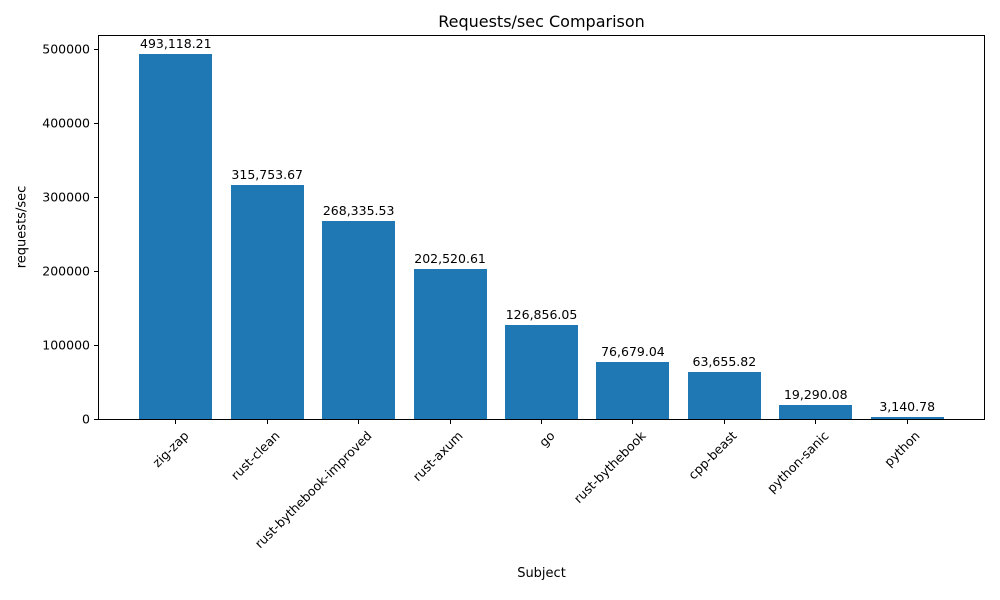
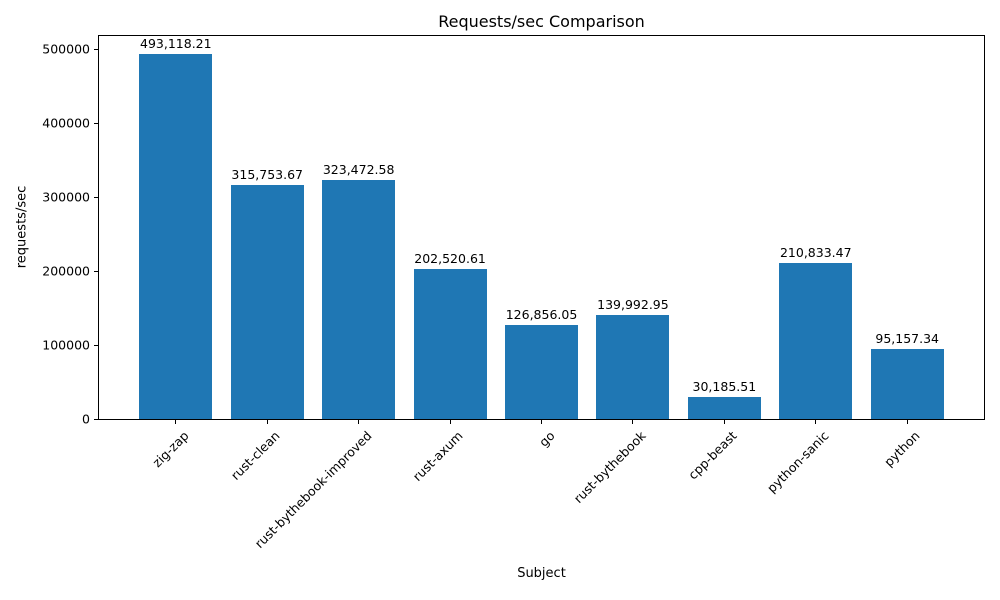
rust-bythebook-improved: 268,335.53 -> 323,472.58
rust-bythebook: 76,679.04 -> 139,992.95
cpp-beast: 63,655.82 -> 30,185.51
python-sanic: 19,290.08 -> 210,833.47
python: 3,140.78 -> 95,157.34
